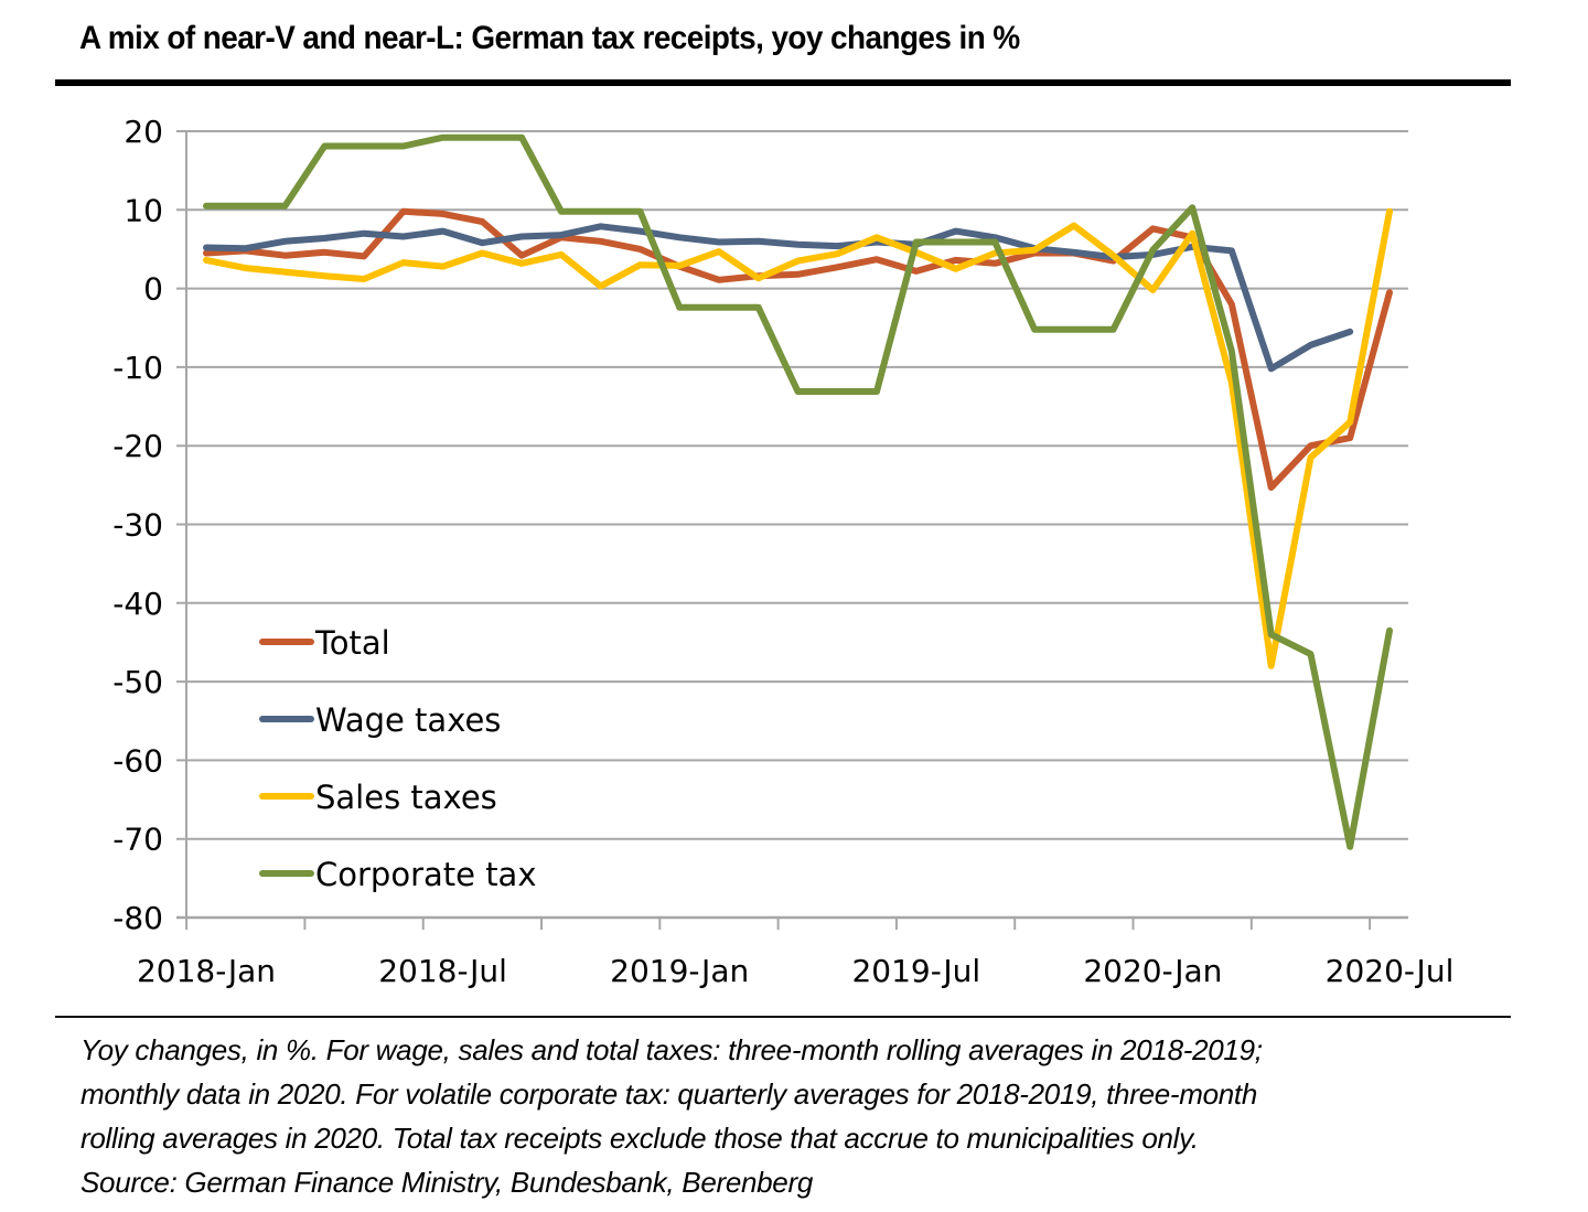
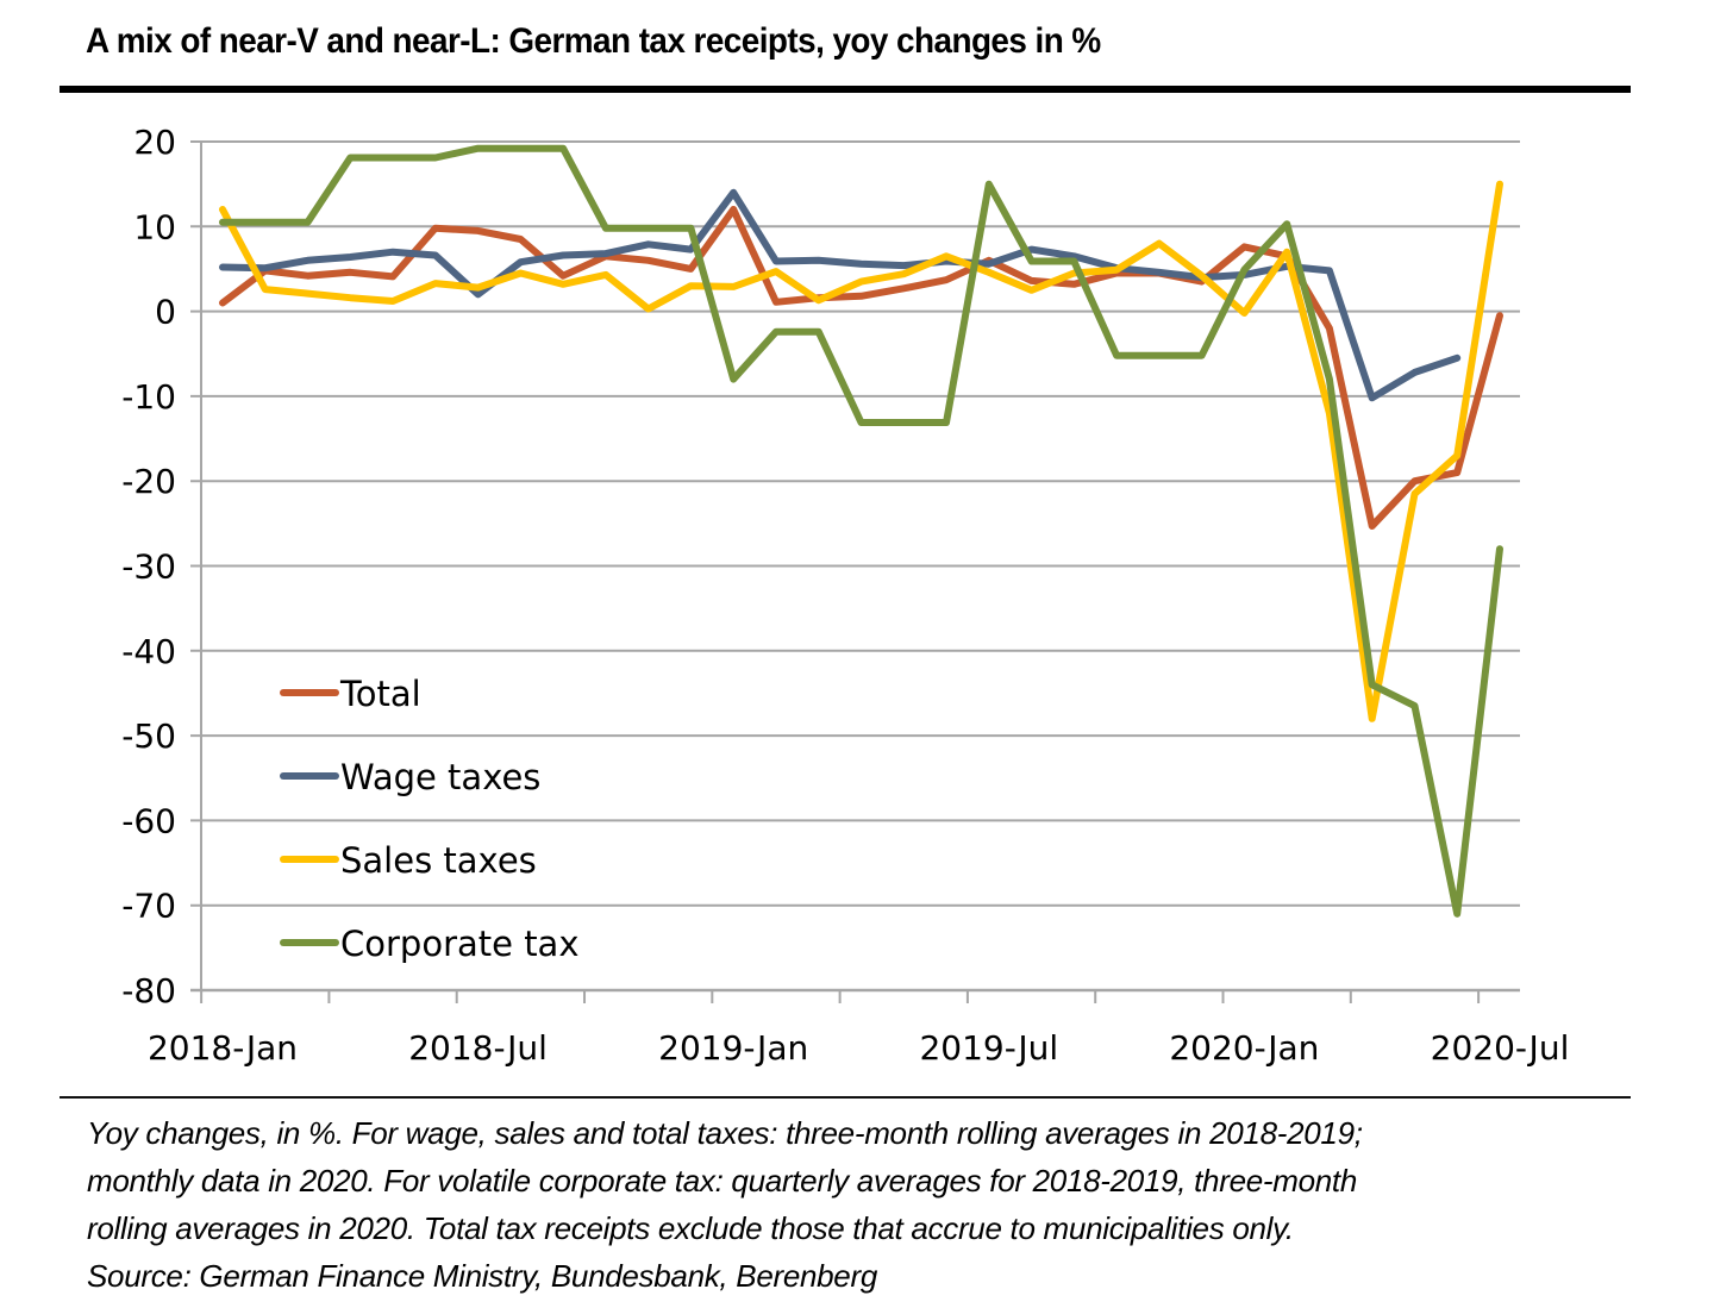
Total/2018-Jan: 4 -> 1
Sales taxes/2018-Jan: 4 -> 12
Wage taxes/2018-Jul: 7 -> 2
Total/2019-Jan: 3 -> 12
Wage taxes/2019-Jan: 6 -> 14
Corporate tax/2019-Jan: -2 -> -8
Total/2019-Jul: 2 -> 6
Corporate tax/2019-Jul: 6 -> 15
Sales taxes/2020-Jul: 10 -> 15
Corporate tax/2020-Jul: -44 -> -28
